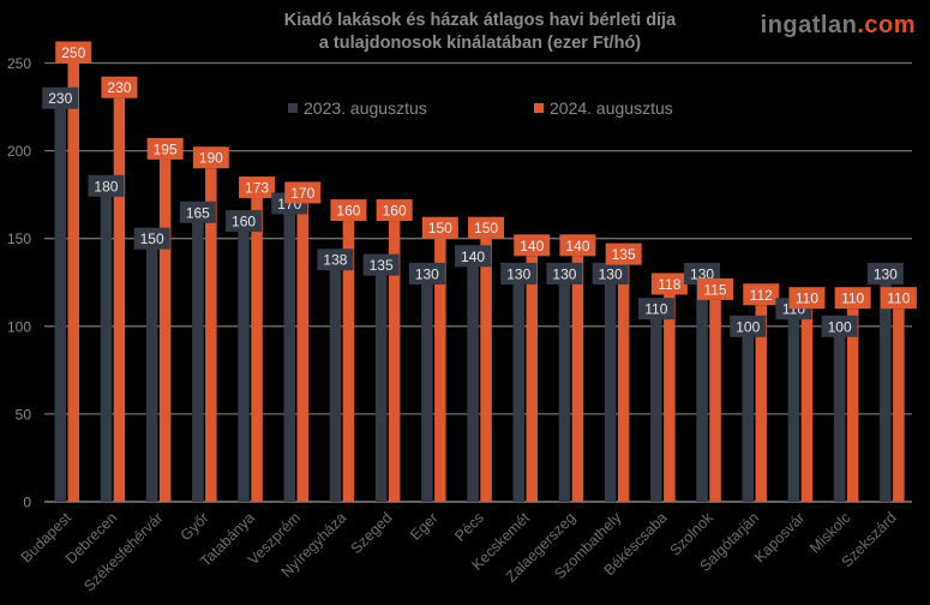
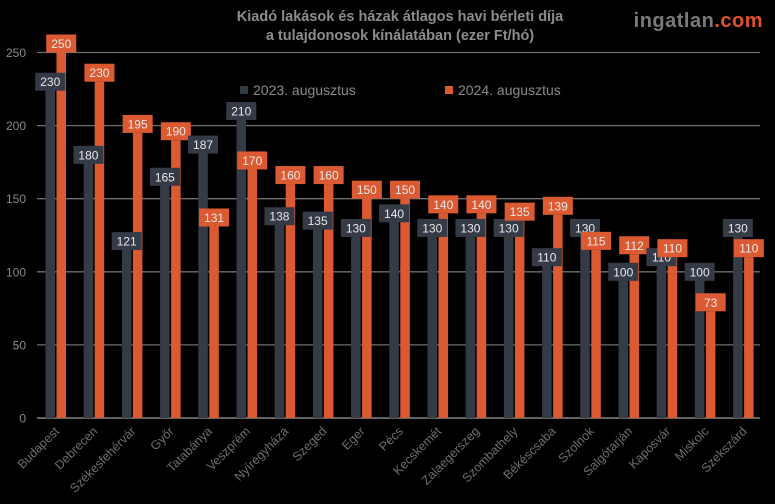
2023. augusztus/Székesfehérvár: 150 -> 121
2023. augusztus/Tatabánya: 160 -> 187
2024. augusztus/Tatabánya: 173 -> 131
2023. augusztus/Veszprém: 170 -> 210
2024. augusztus/Békéscsaba: 118 -> 139
2024. augusztus/Miskolc: 110 -> 73
